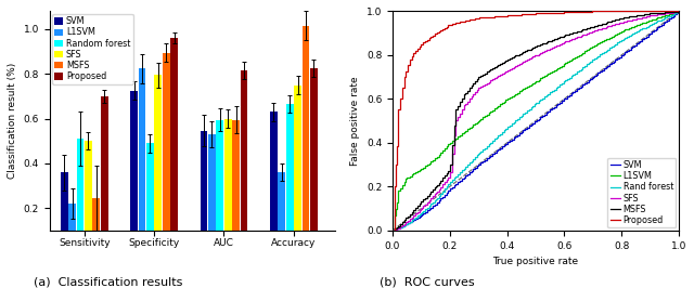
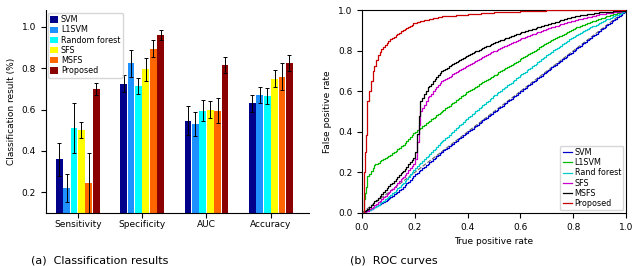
Random forest/Specificity: 0.490 -> 0.715
L1SVM/Accuracy: 0.360 -> 0.670
MSFS/Accuracy: 1.015 -> 0.760
